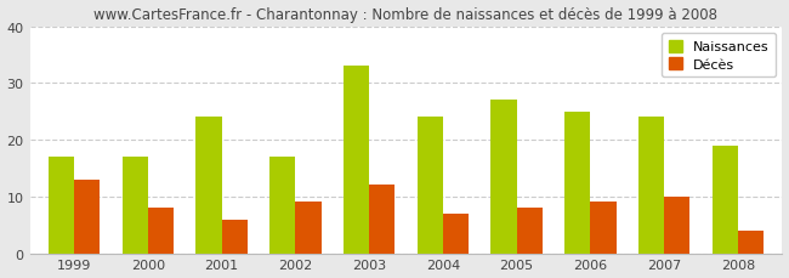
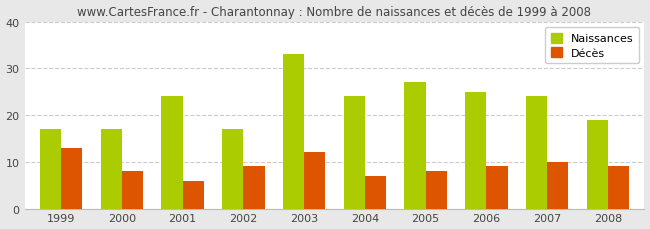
Décès/2008: 4 -> 9
